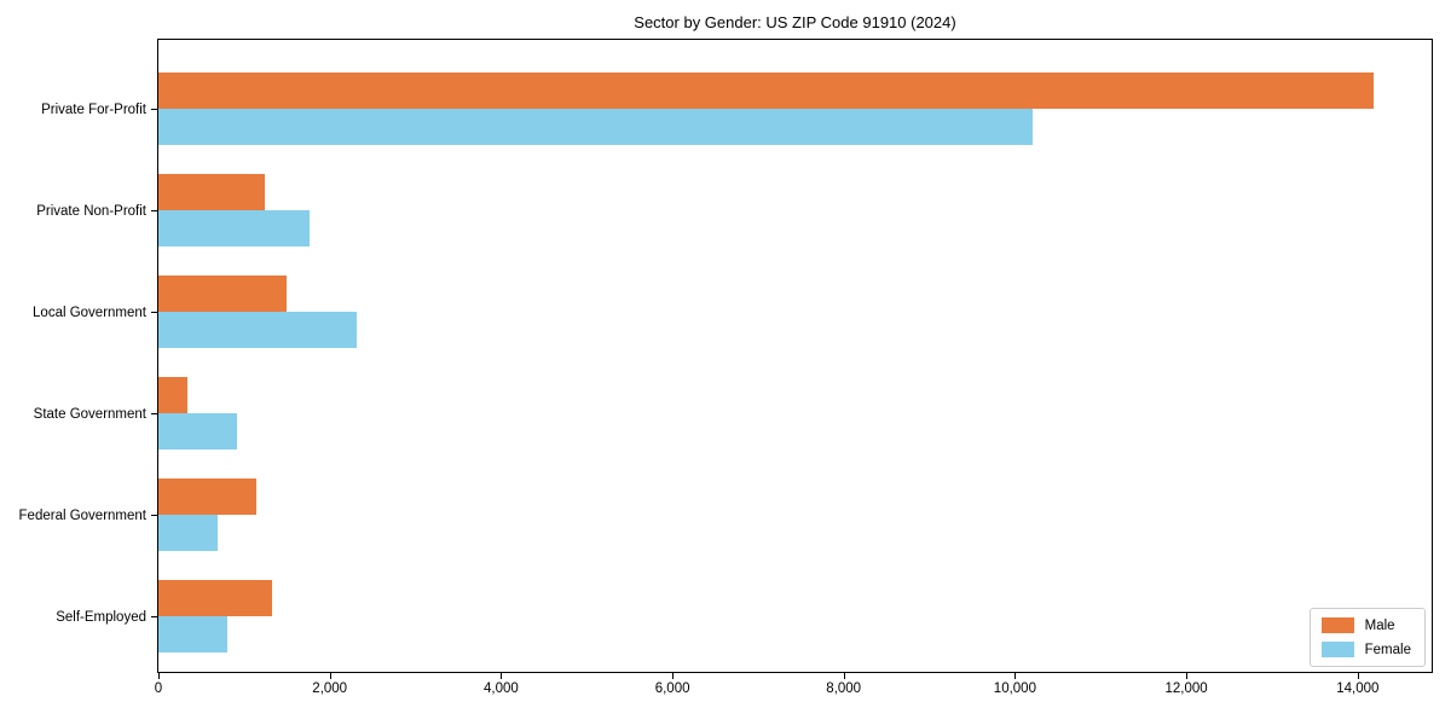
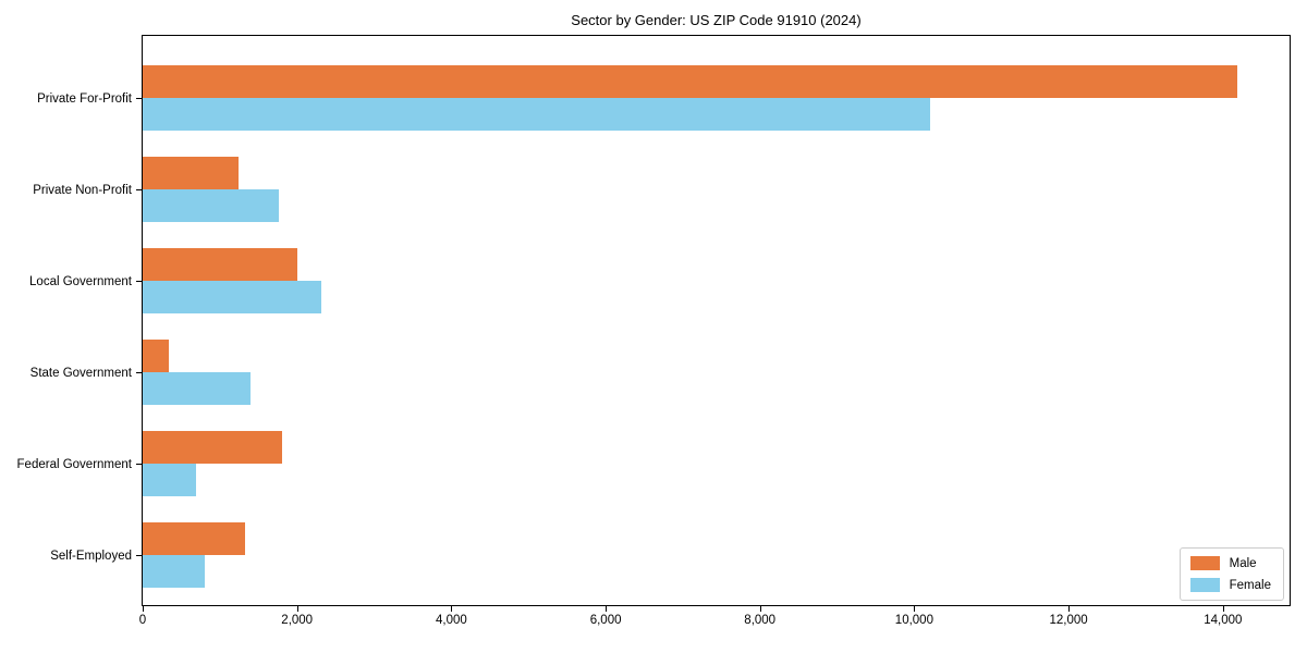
Male/Local Government: 1500 -> 2000
Female/State Government: 900 -> 1400
Male/Federal Government: 1100 -> 1800
